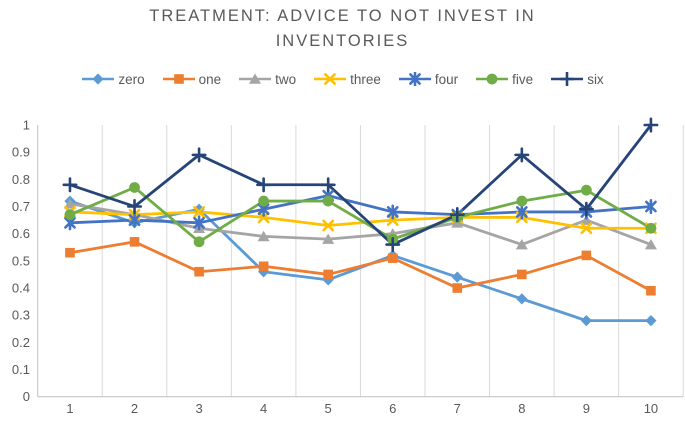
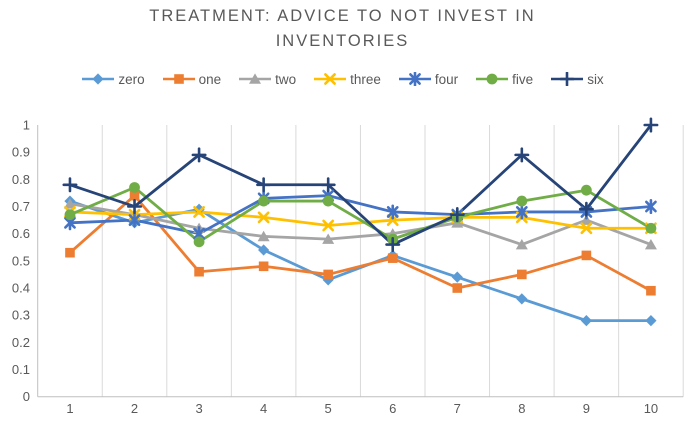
one/2: 0.57 -> 0.74
four/3: 0.64 -> 0.60
zero/4: 0.46 -> 0.54
four/4: 0.69 -> 0.73
